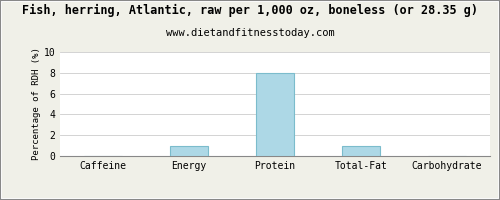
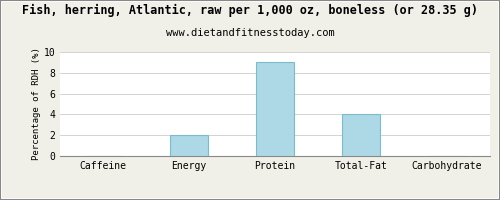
Energy: 1 -> 2
Protein: 8 -> 9
Total-Fat: 1 -> 4
